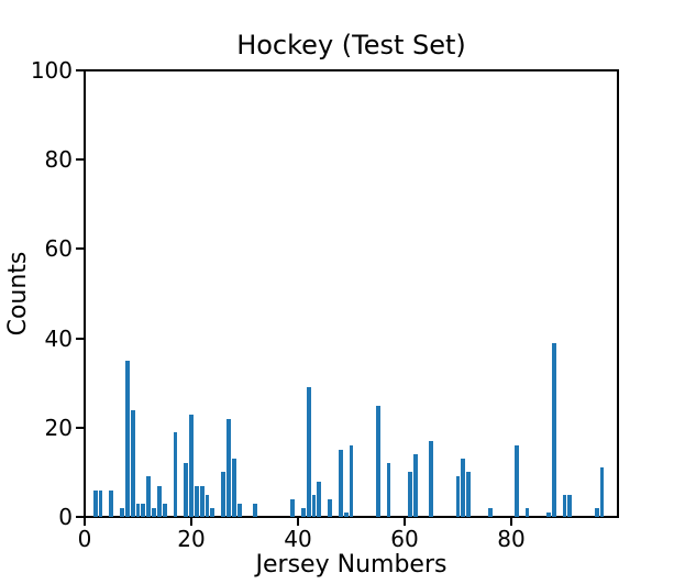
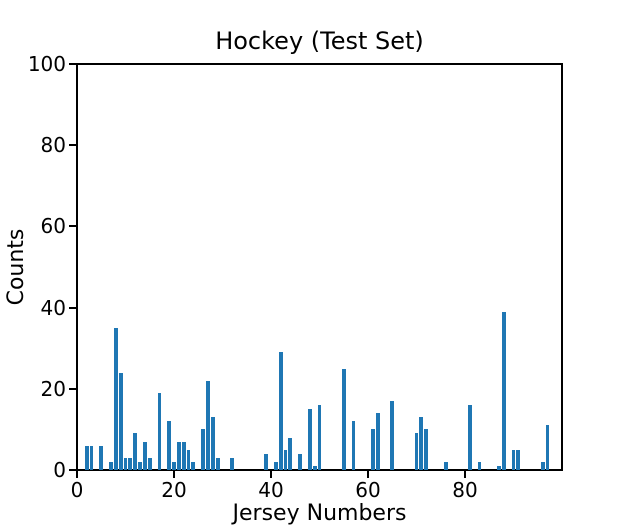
20: 23 -> 2
